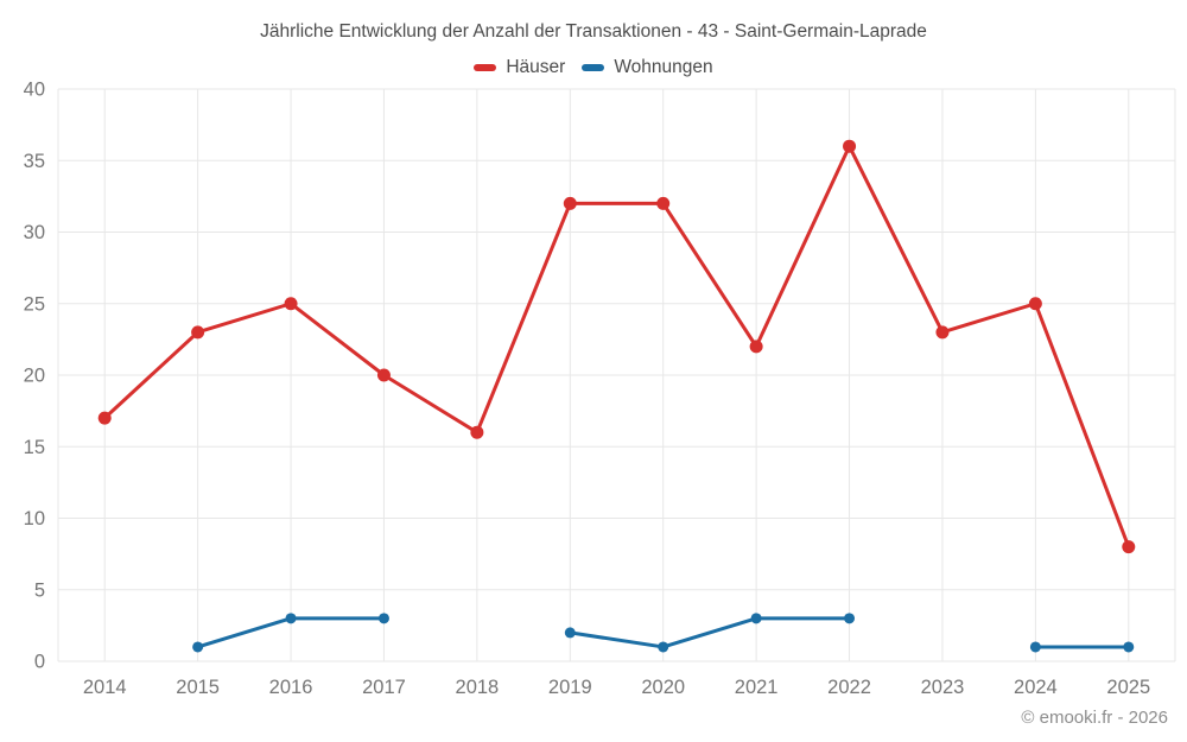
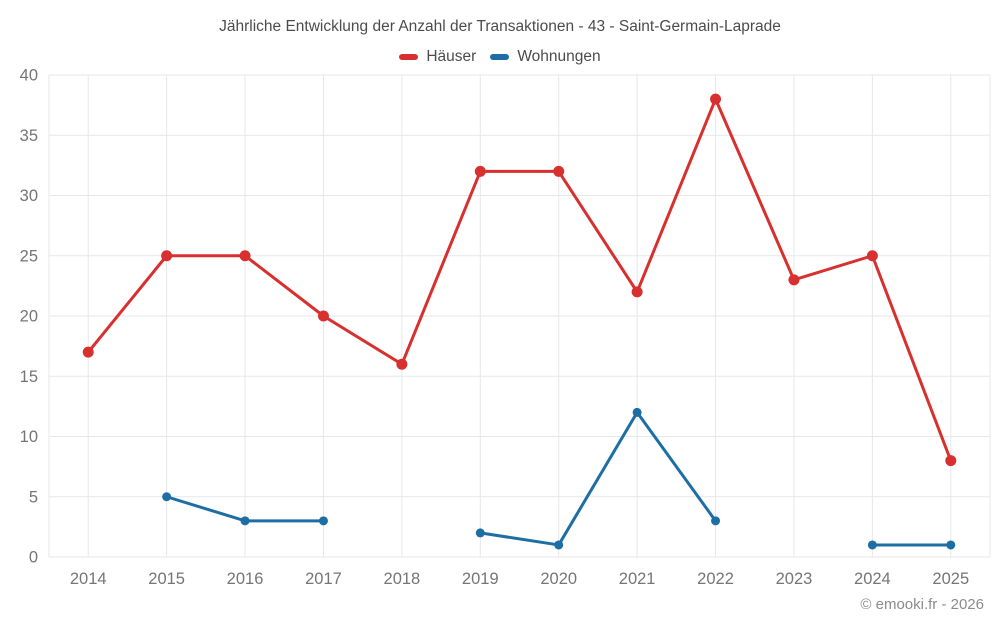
Häuser/2015: 23 -> 25
Wohnungen/2015: 1 -> 5
Wohnungen/2021: 3 -> 12
Häuser/2022: 36 -> 38
